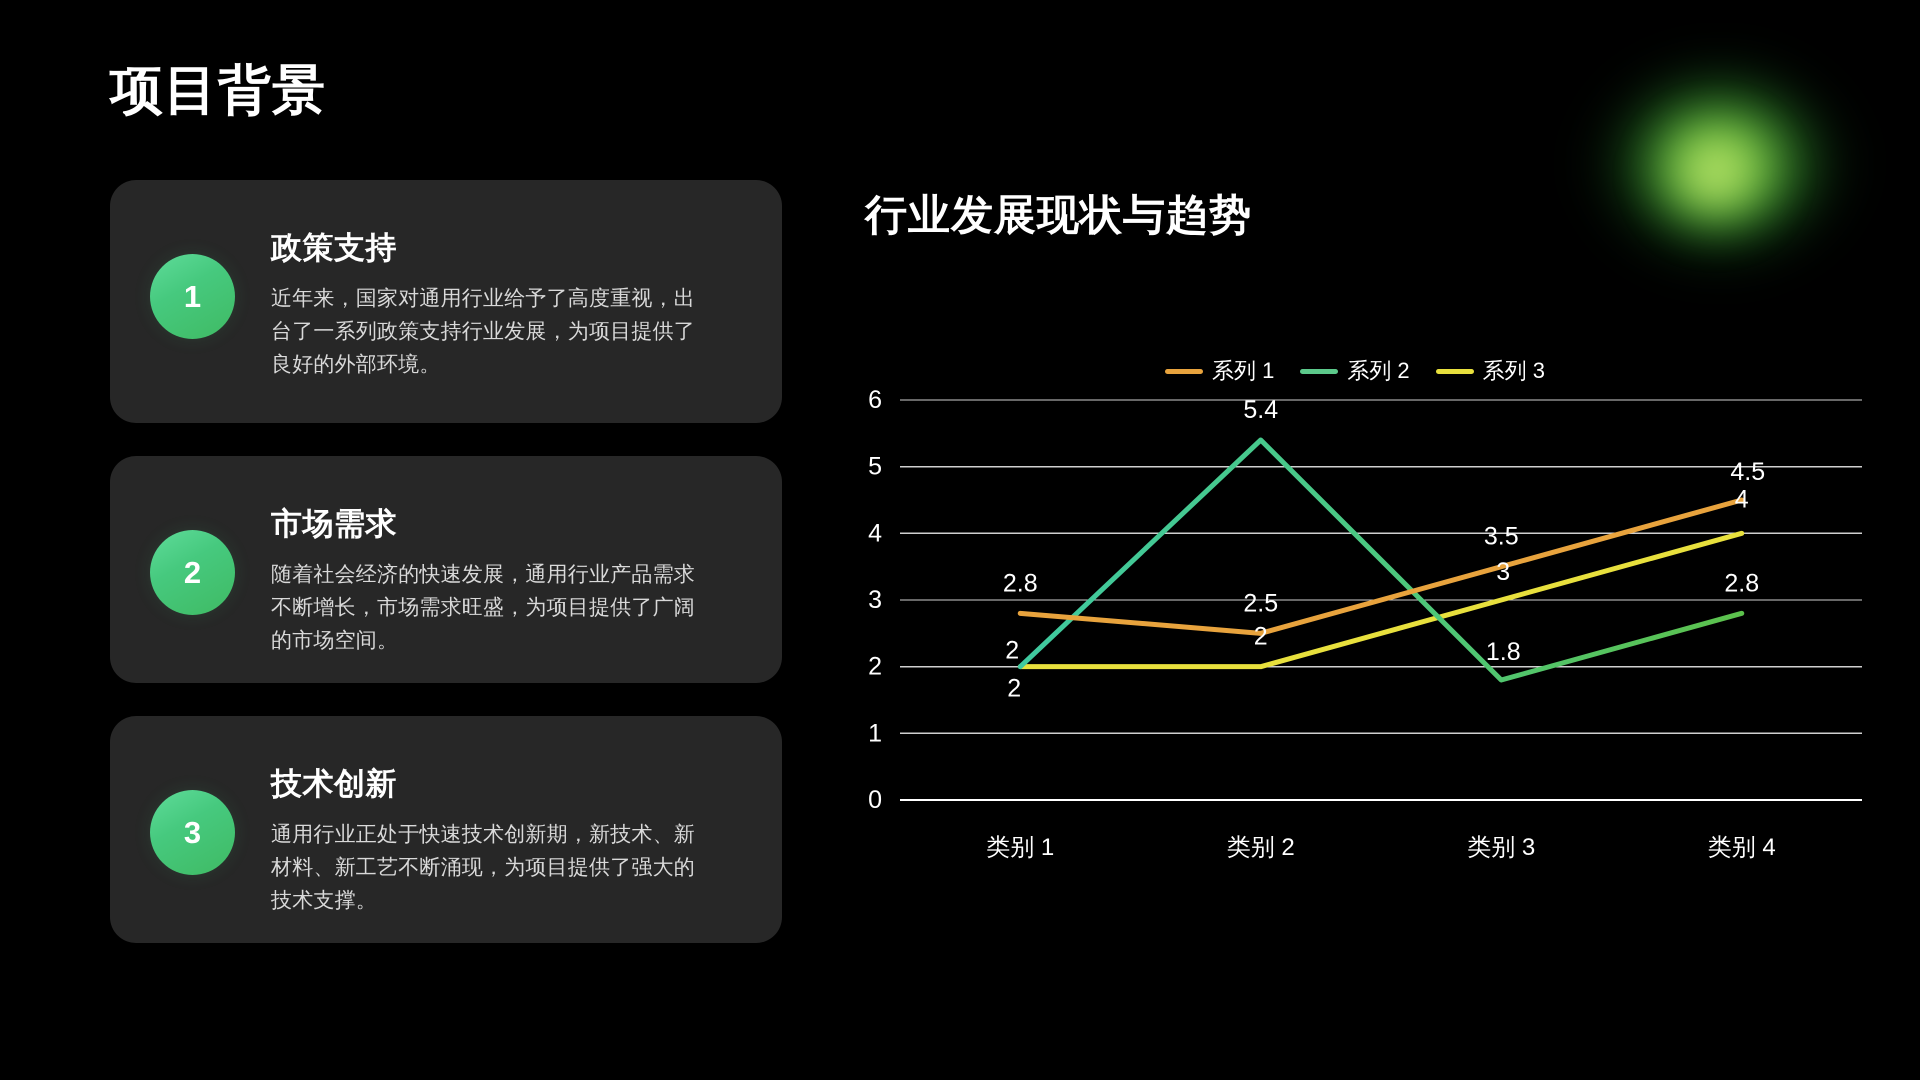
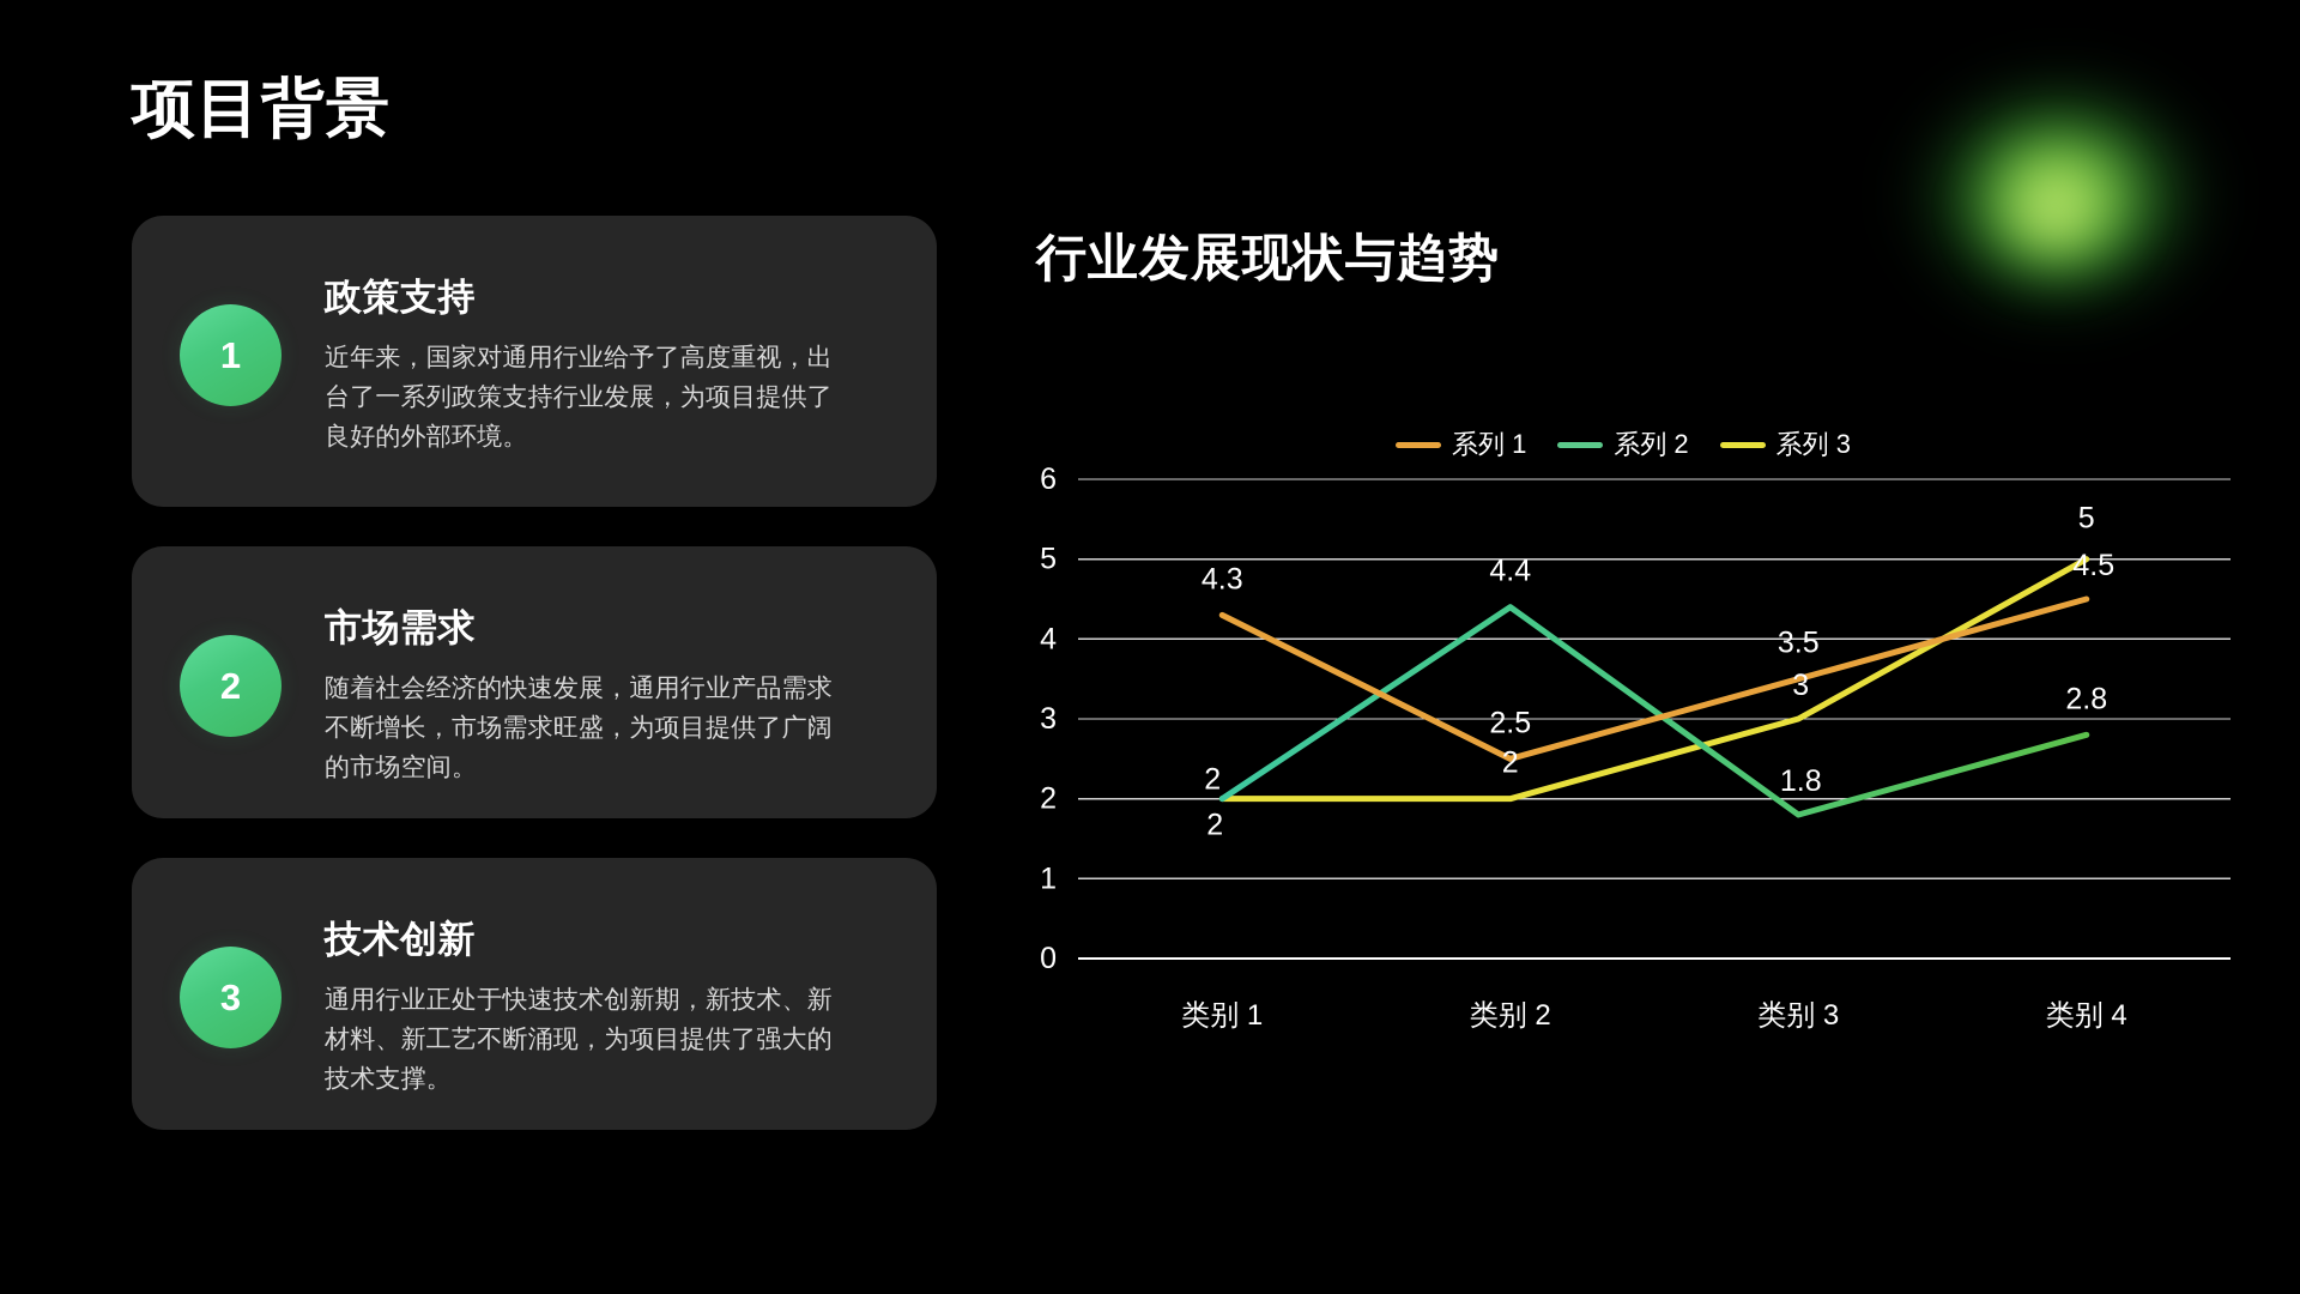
系列 1/类别 1: 2.8 -> 4.3
系列 2/类别 2: 5.4 -> 4.4
系列 3/类别 4: 4 -> 5
